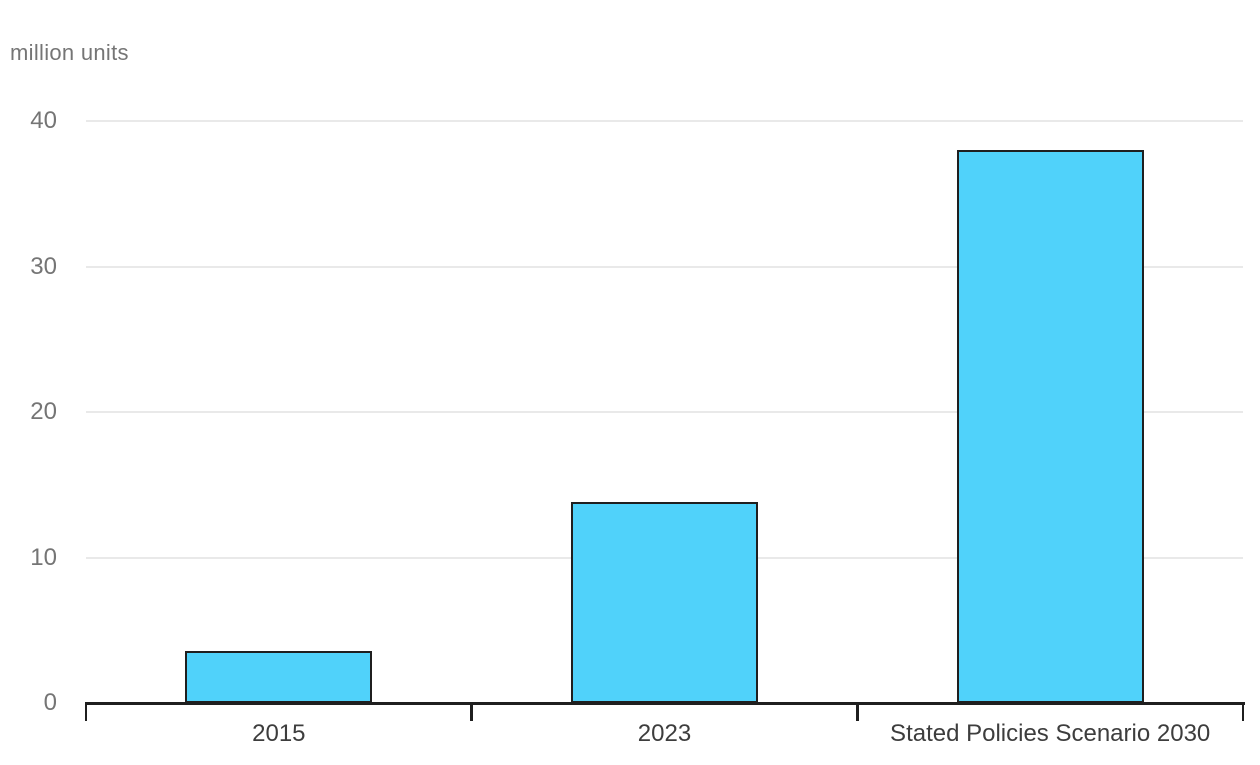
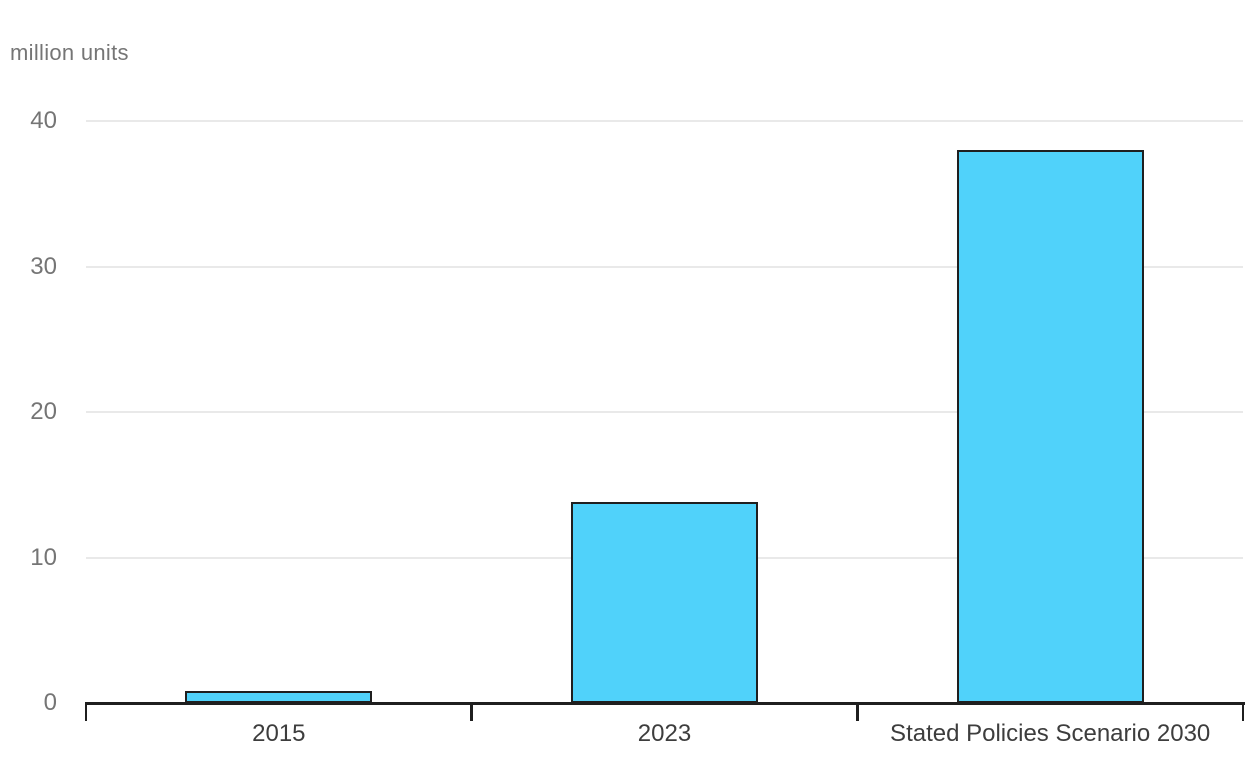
2015: 3.6 -> 0.8
